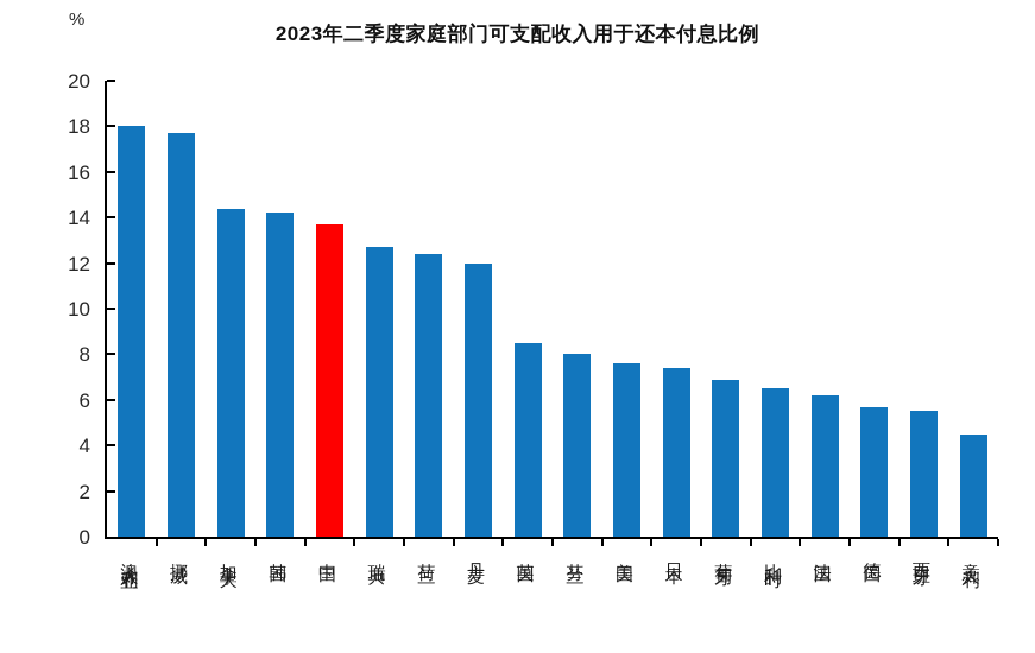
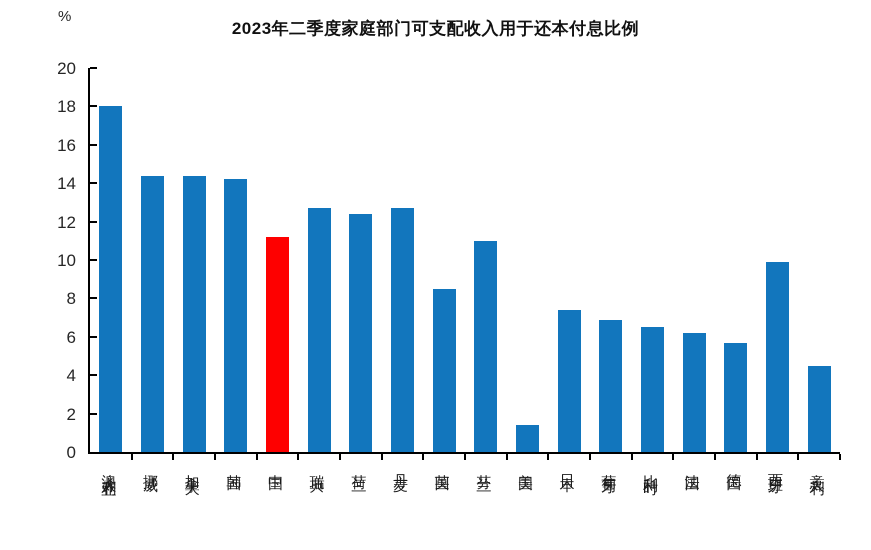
挪威: 17.7 -> 14.4
中国: 13.7 -> 11.2
丹麦: 12.0 -> 12.7
芬兰: 8.0 -> 11.0
美国: 7.6 -> 1.4
西班牙: 5.5 -> 9.9
